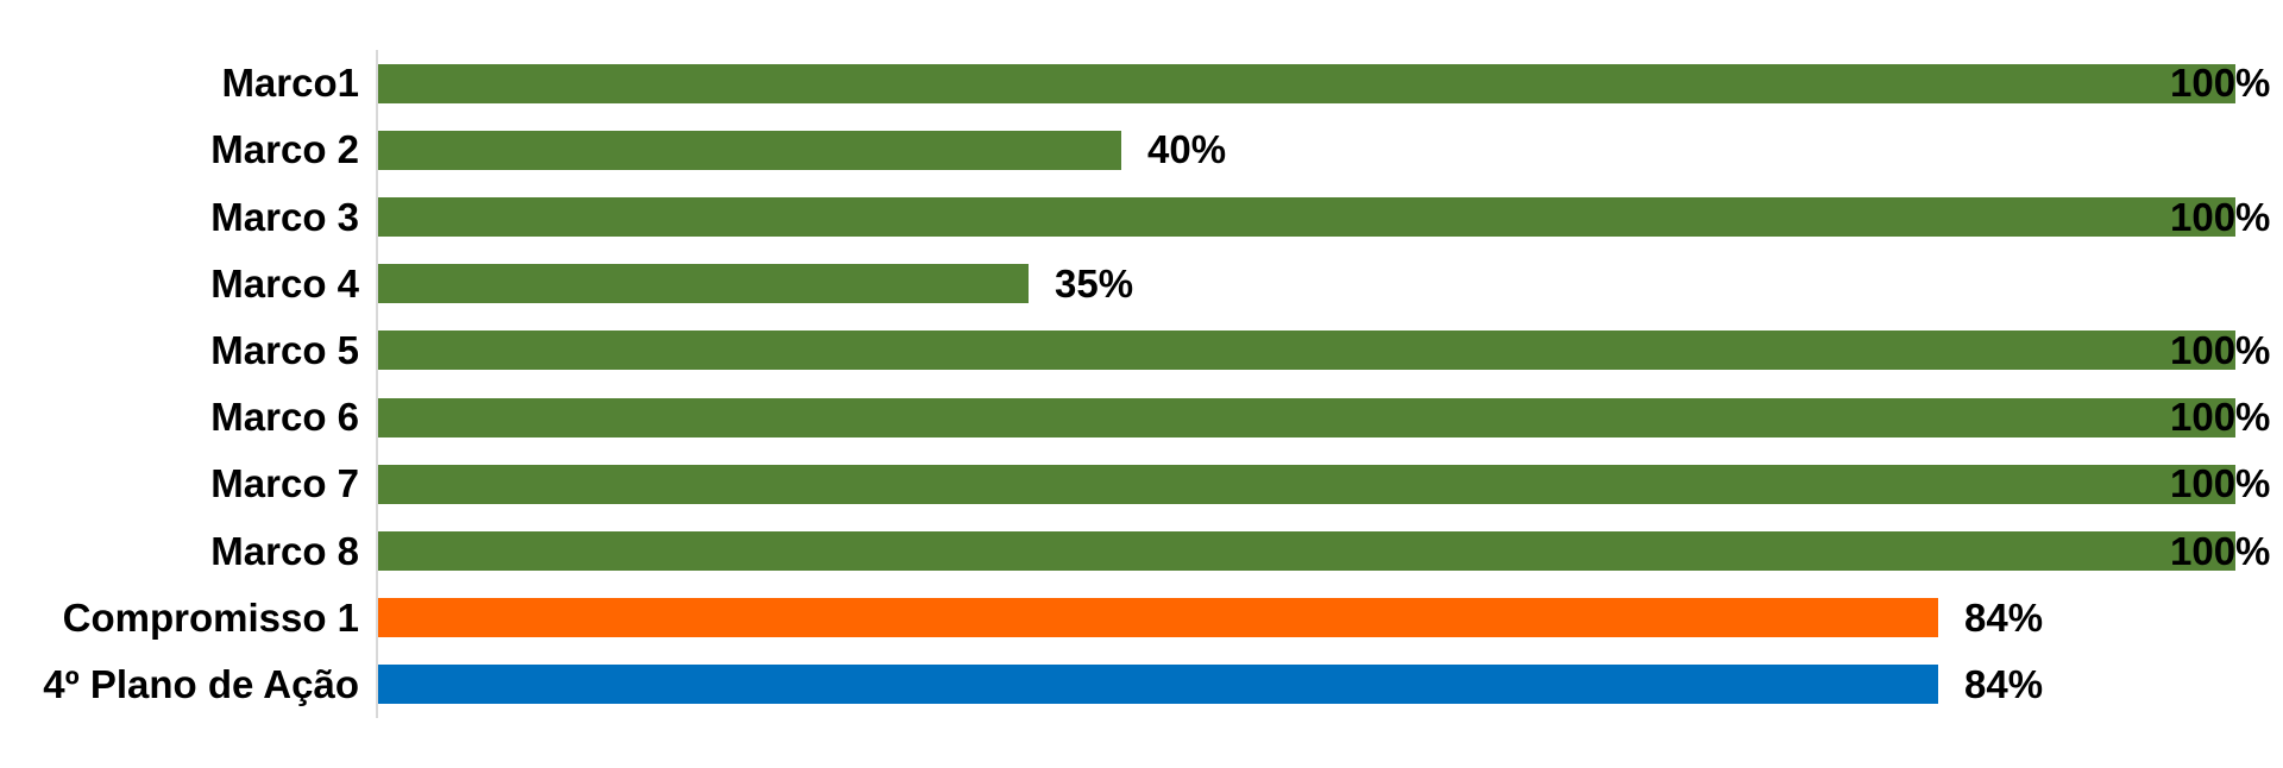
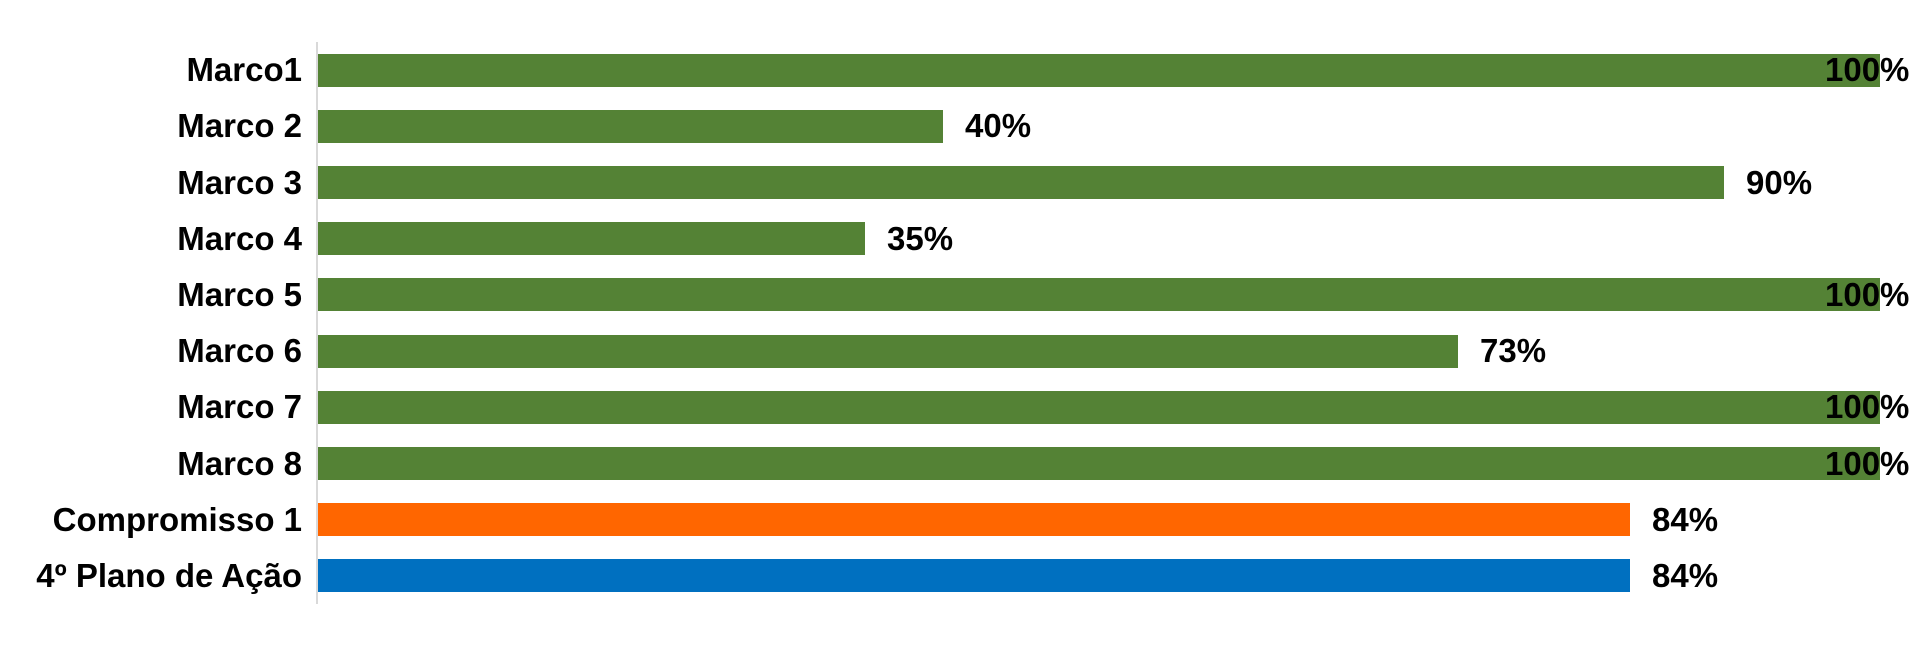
Marco 3: 100% -> 90%
Marco 6: 100% -> 73%
